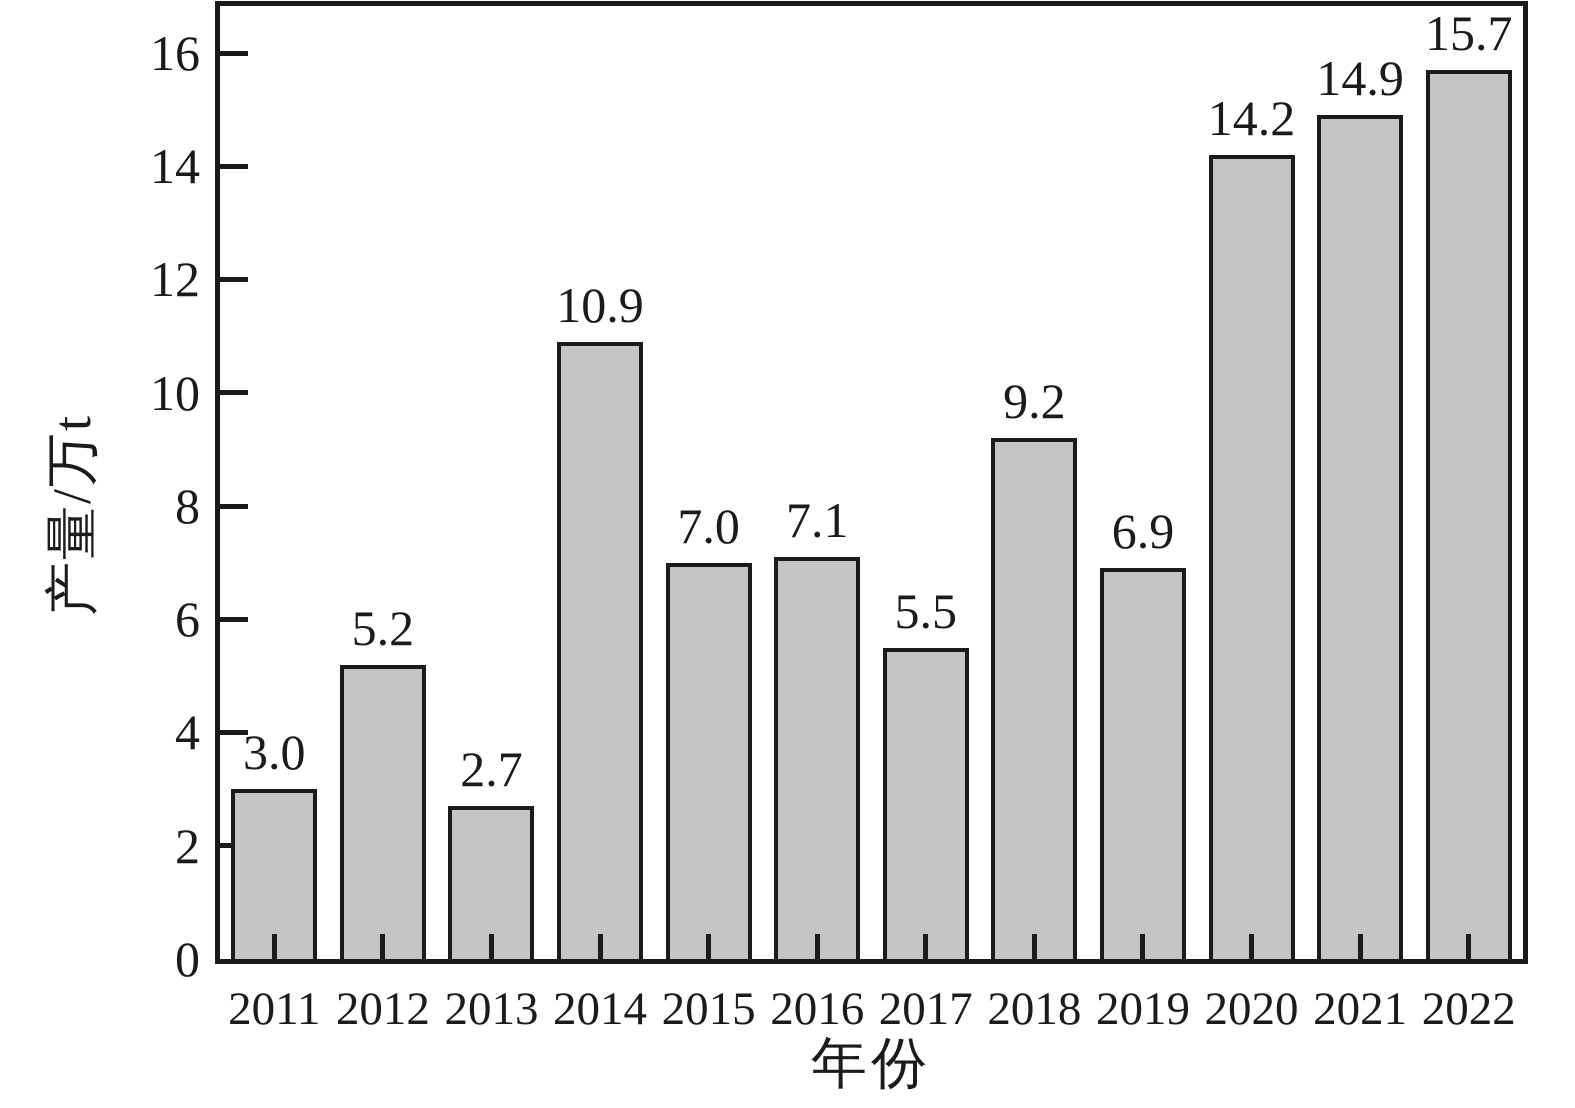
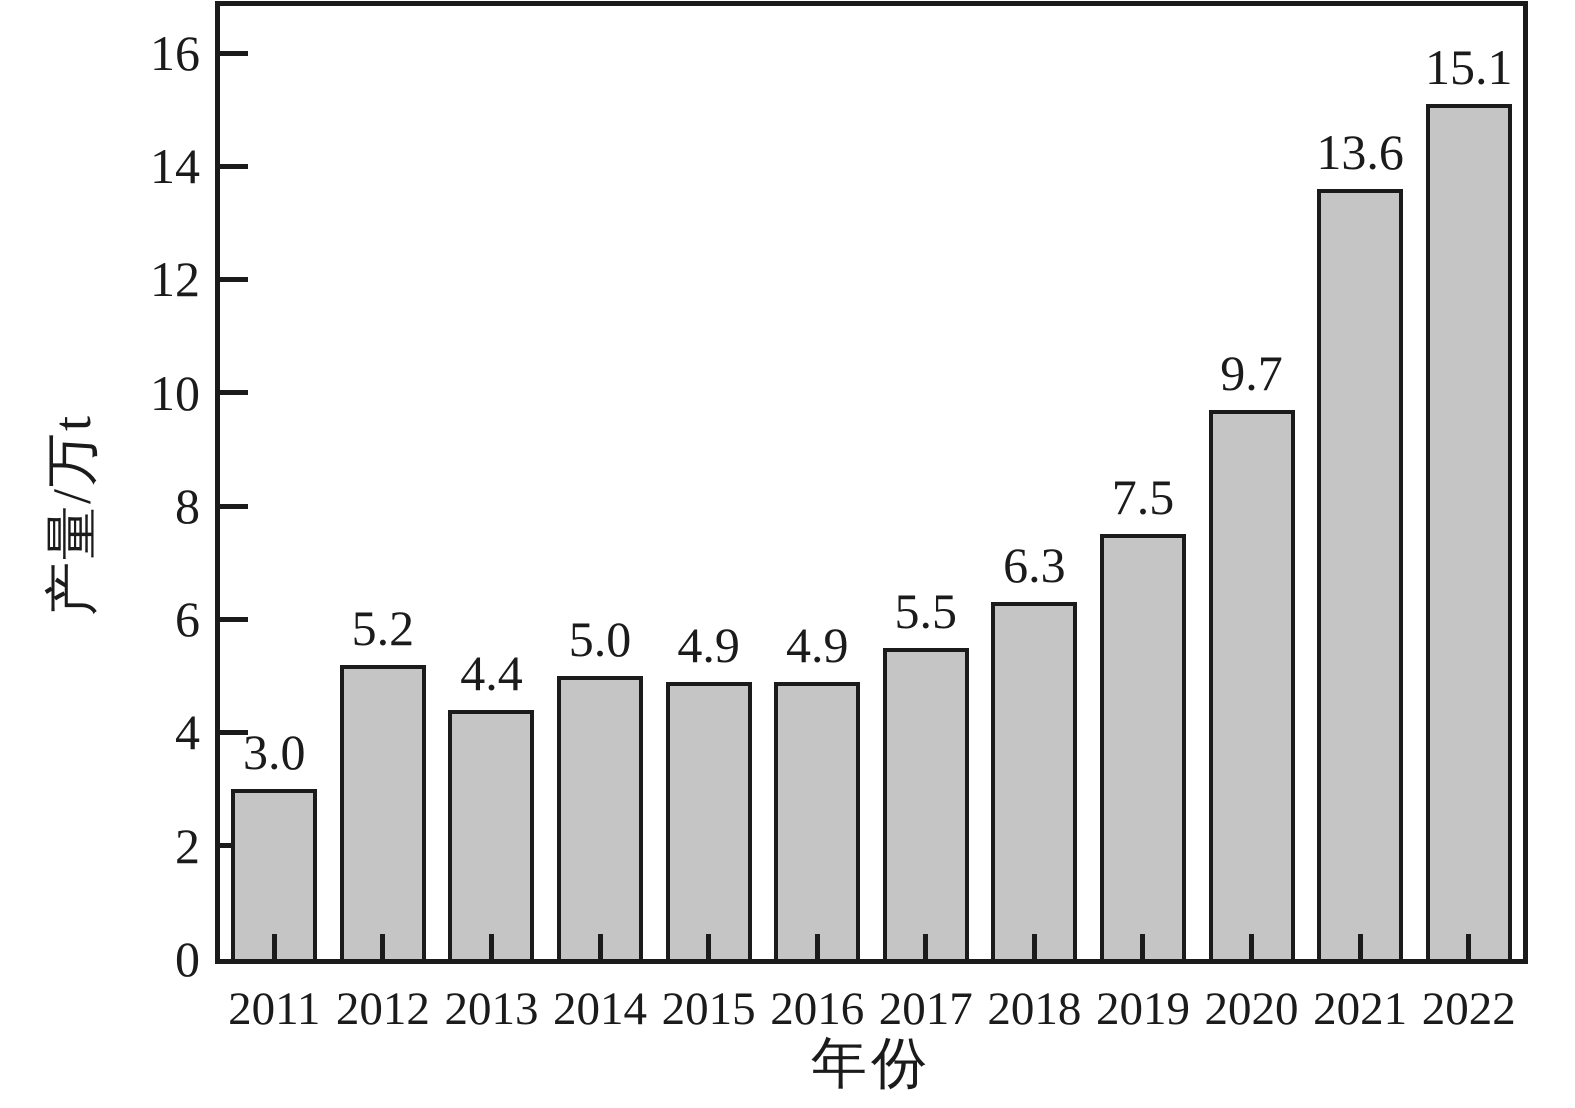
2013: 2.7 -> 4.4
2014: 10.9 -> 5.0
2015: 7.0 -> 4.9
2016: 7.1 -> 4.9
2018: 9.2 -> 6.3
2019: 6.9 -> 7.5
2020: 14.2 -> 9.7
2021: 14.9 -> 13.6
2022: 15.7 -> 15.1
